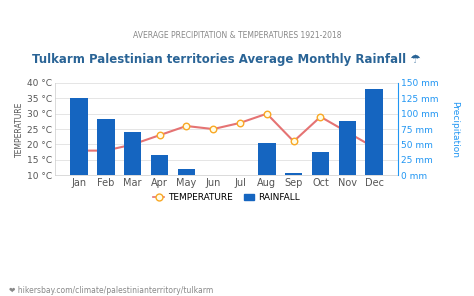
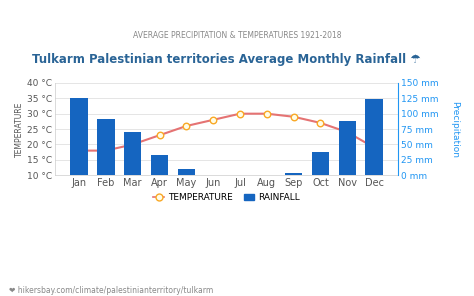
TEMPERATURE/Jun: 25 °C -> 28 °C
TEMPERATURE/Jul: 27 °C -> 30 °C
RAINFALL/Aug: 52 mm -> 1 mm
TEMPERATURE/Sep: 21 °C -> 29 °C
TEMPERATURE/Oct: 29 °C -> 27 °C
RAINFALL/Dec: 140 mm -> 124 mm
